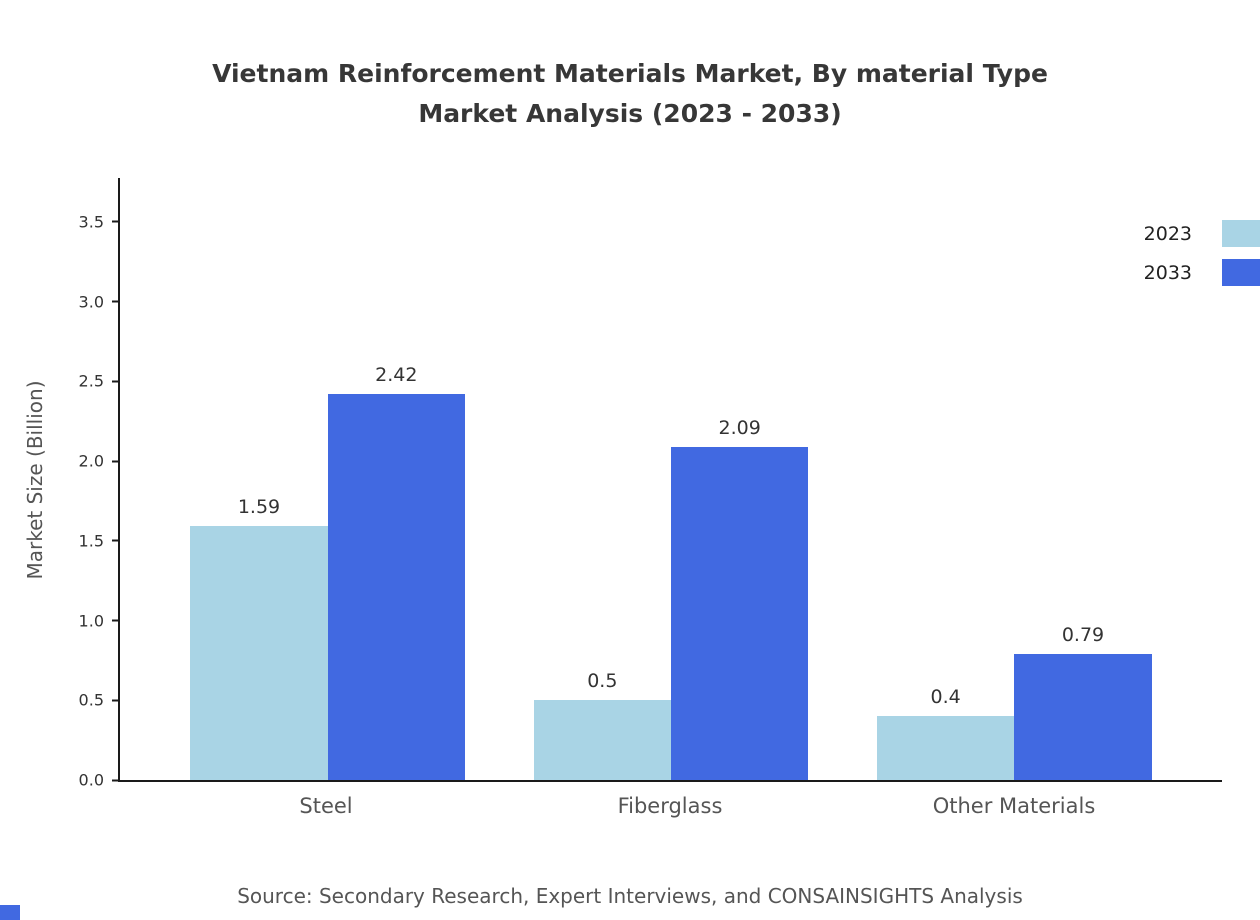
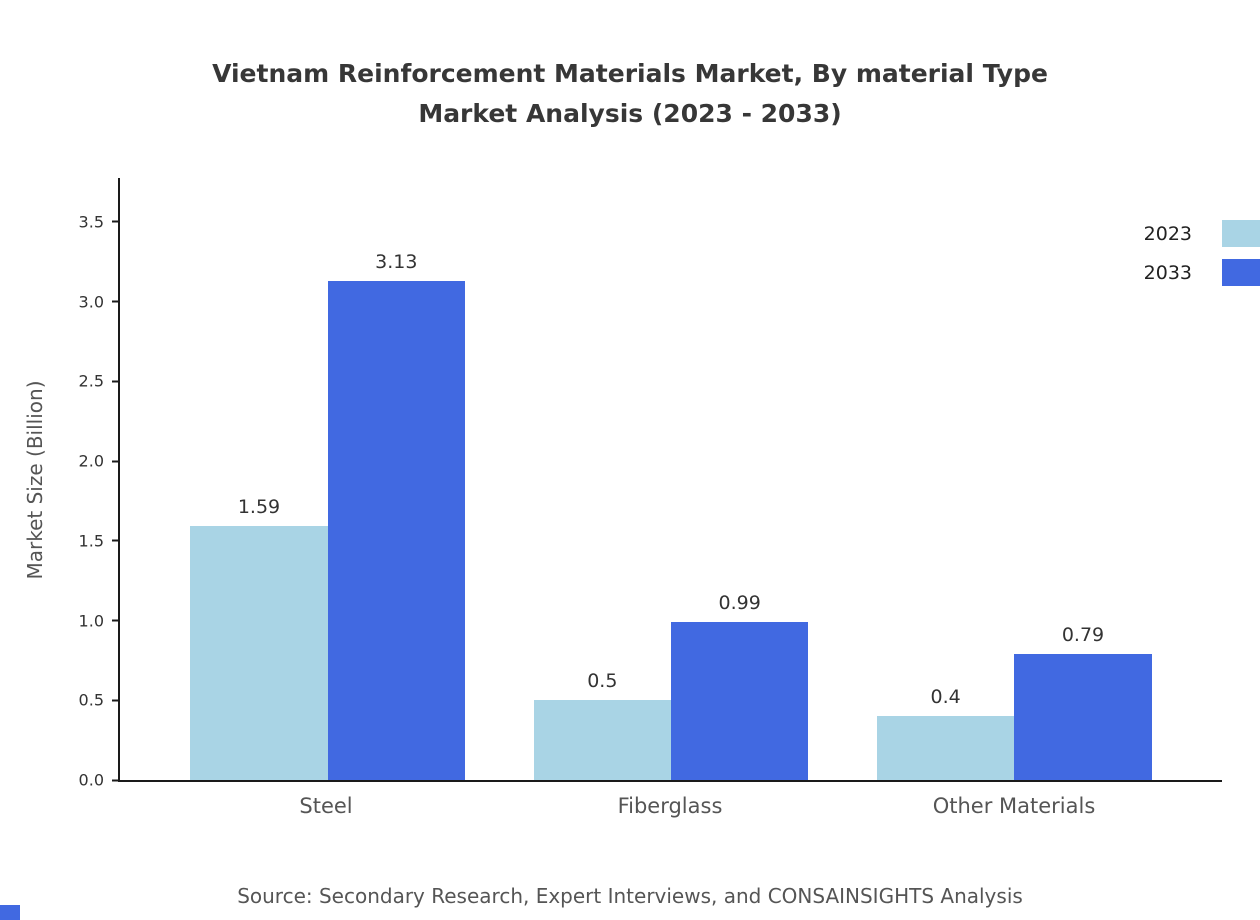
2033/Steel: 2.42 -> 3.13
2033/Fiberglass: 2.09 -> 0.99
